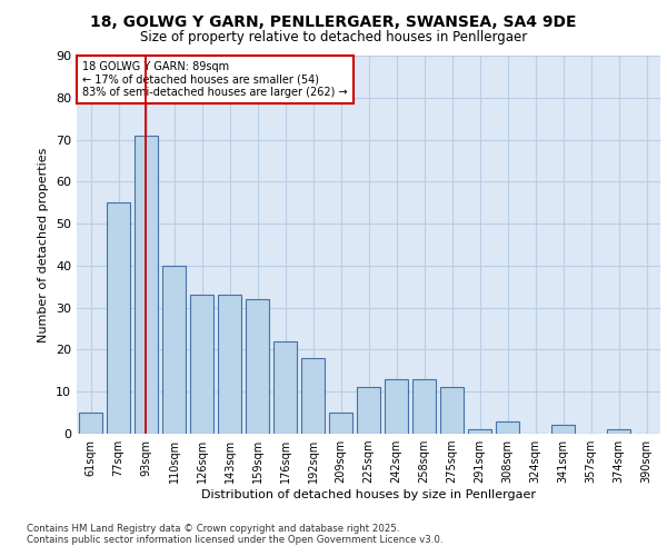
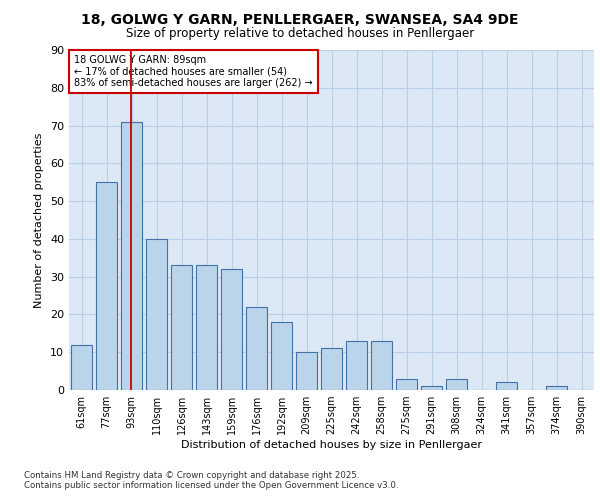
61sqm: 5 -> 12
209sqm: 5 -> 10
275sqm: 11 -> 3
